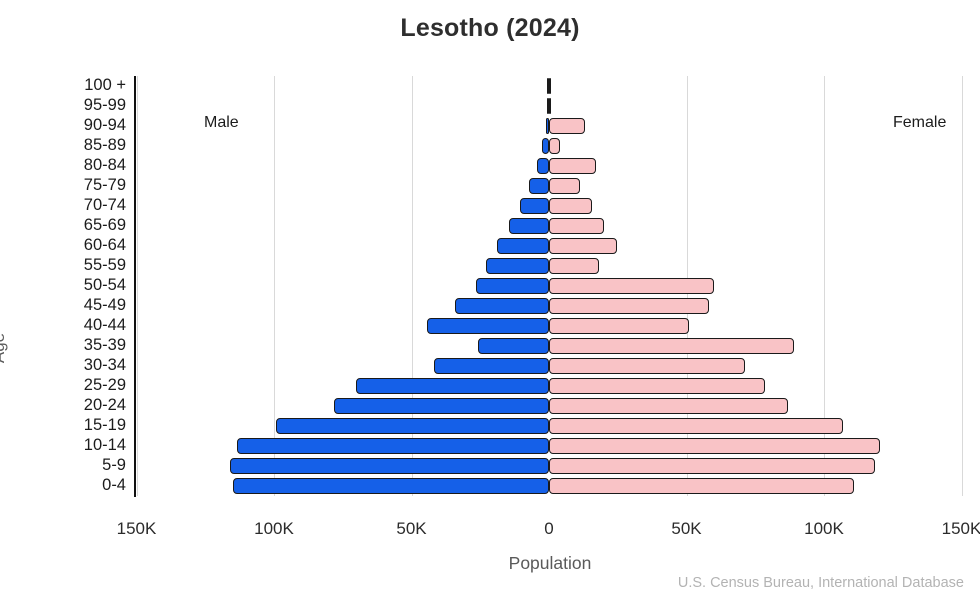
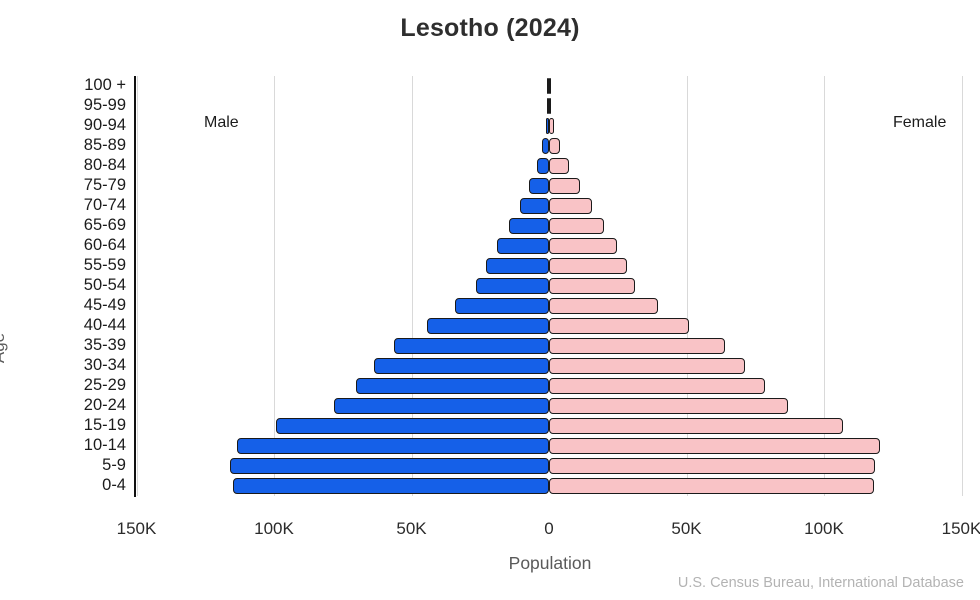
Female/90-94: 13K -> 2K
Female/80-84: 17K -> 7K
Female/55-59: 18K -> 28K
Female/50-54: 60K -> 31K
Female/45-49: 58K -> 40K
Male/35-39: 26K -> 56K
Female/35-39: 89K -> 64K
Male/30-34: 42K -> 64K
Female/0-4: 111K -> 118K
